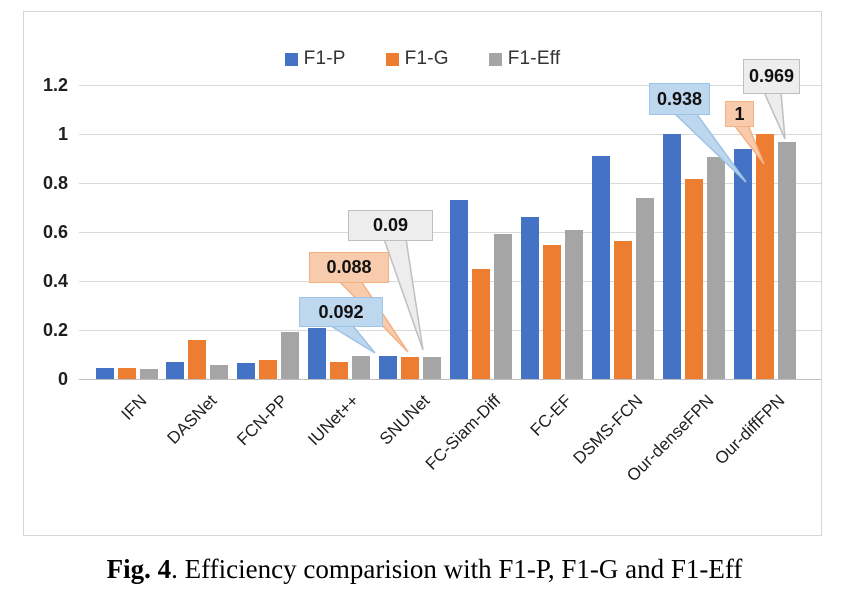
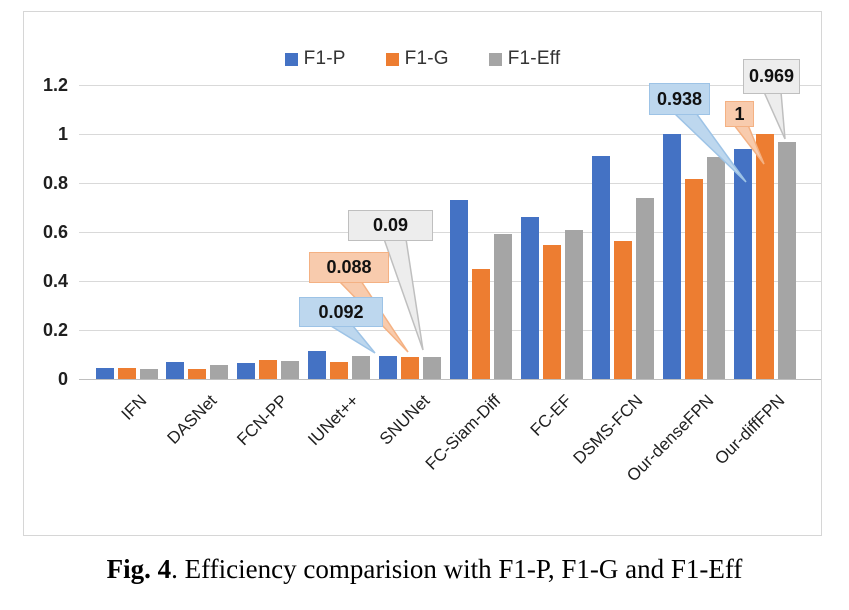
F1-G/DASNet: 0.16 -> 0.04
F1-Eff/FCN-PP: 0.19 -> 0.07
F1-P/IUNet++: 0.21 -> 0.12
